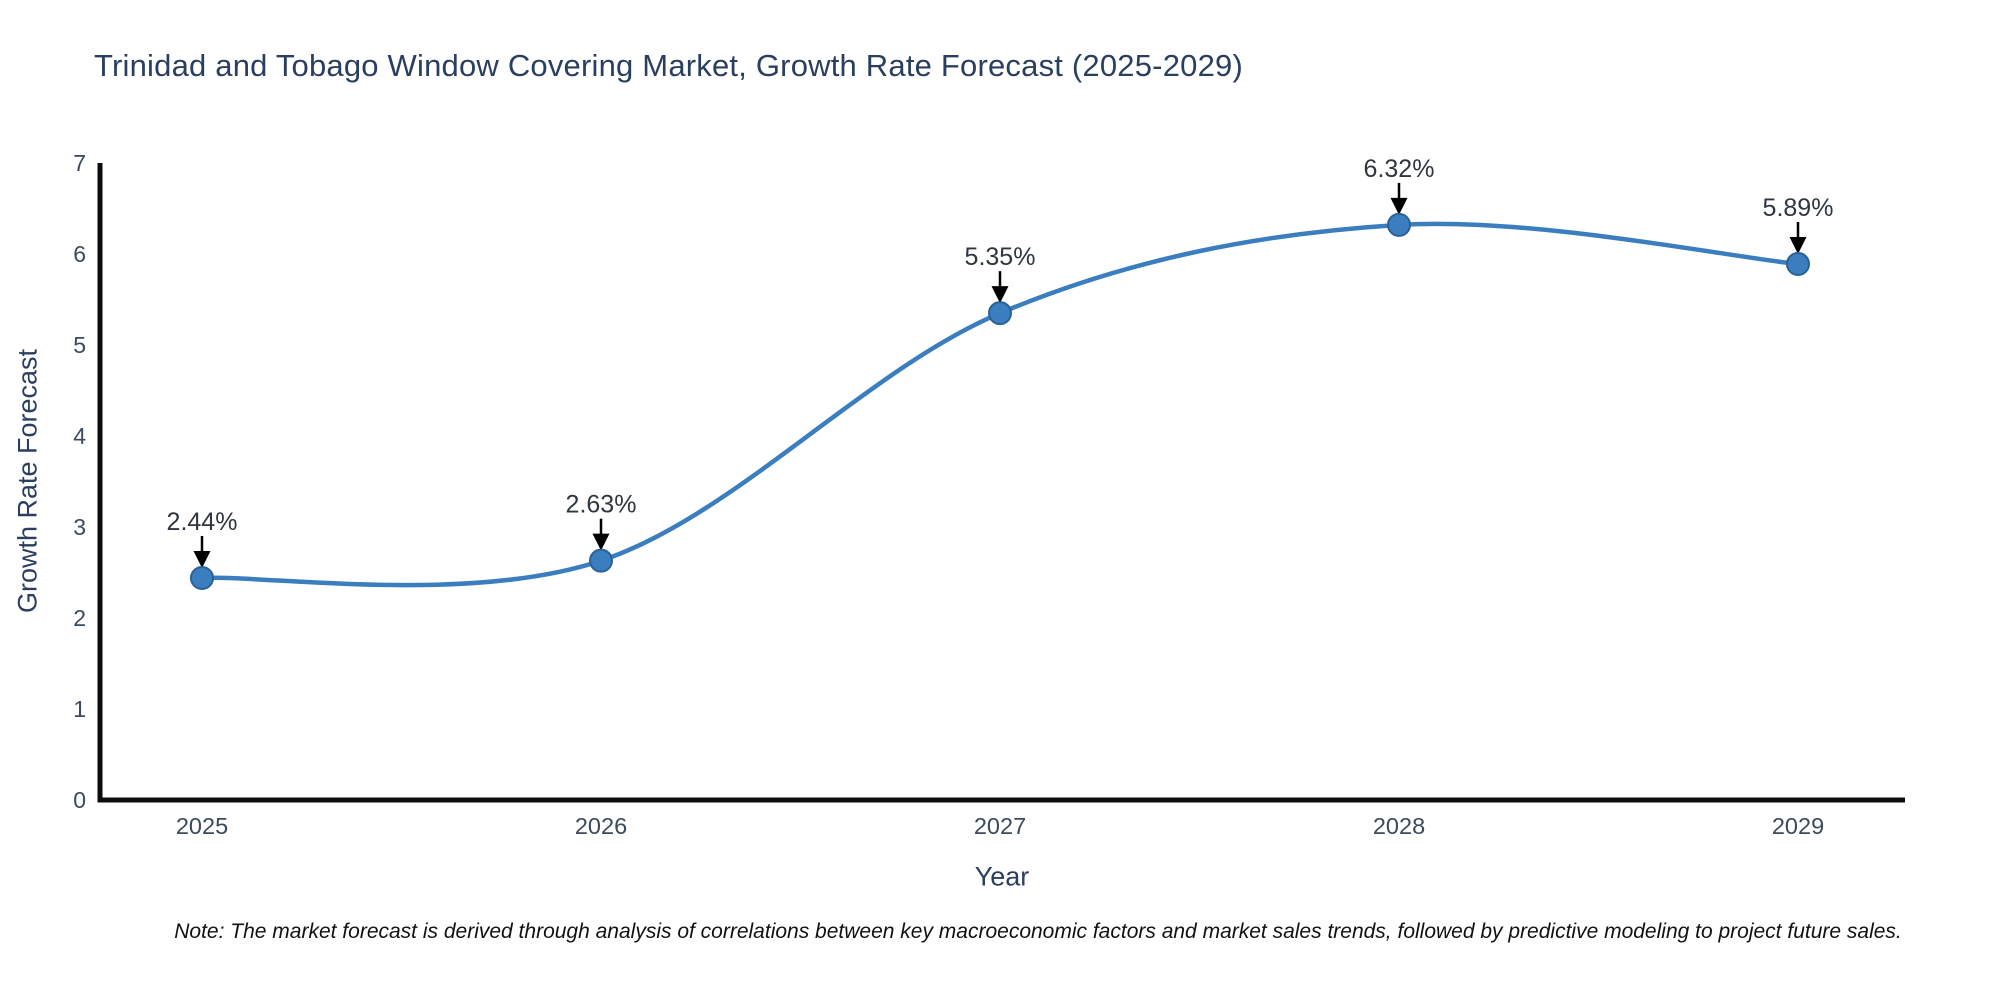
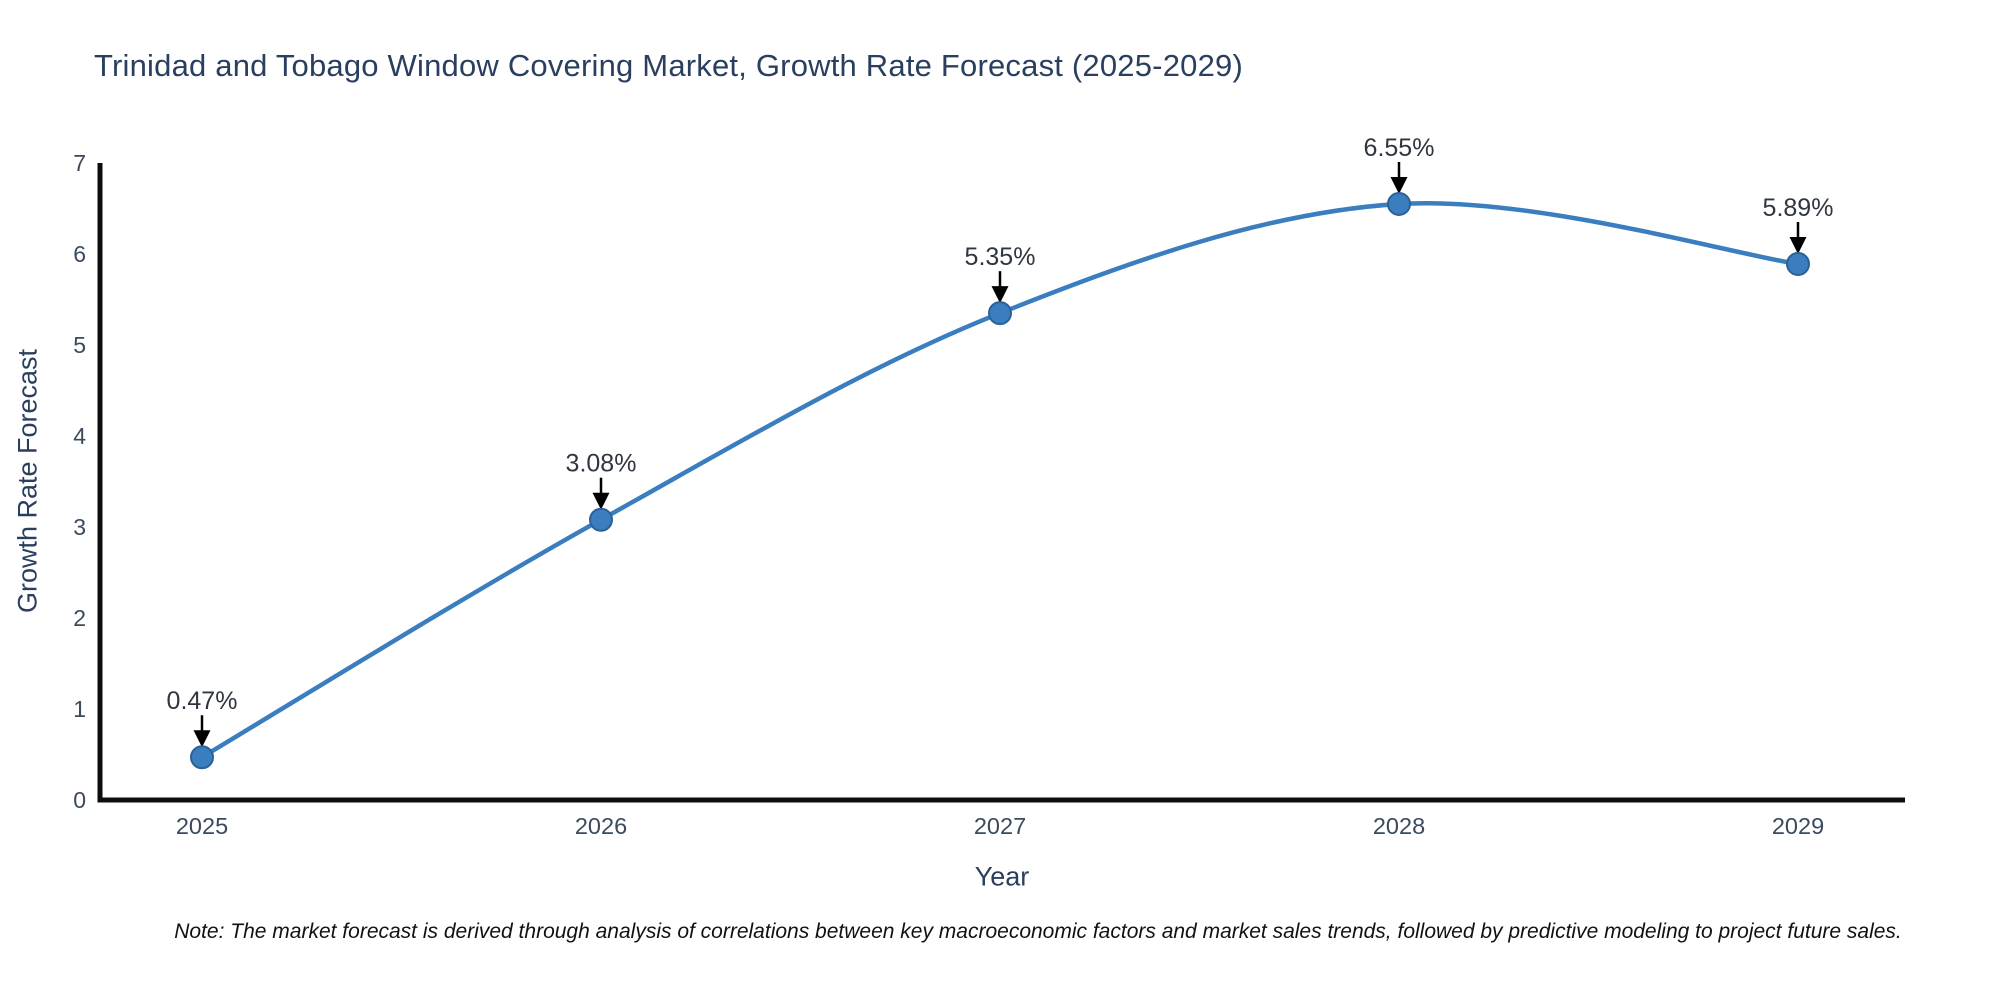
2025: 2.44% -> 0.47%
2026: 2.63% -> 3.08%
2028: 6.32% -> 6.55%
